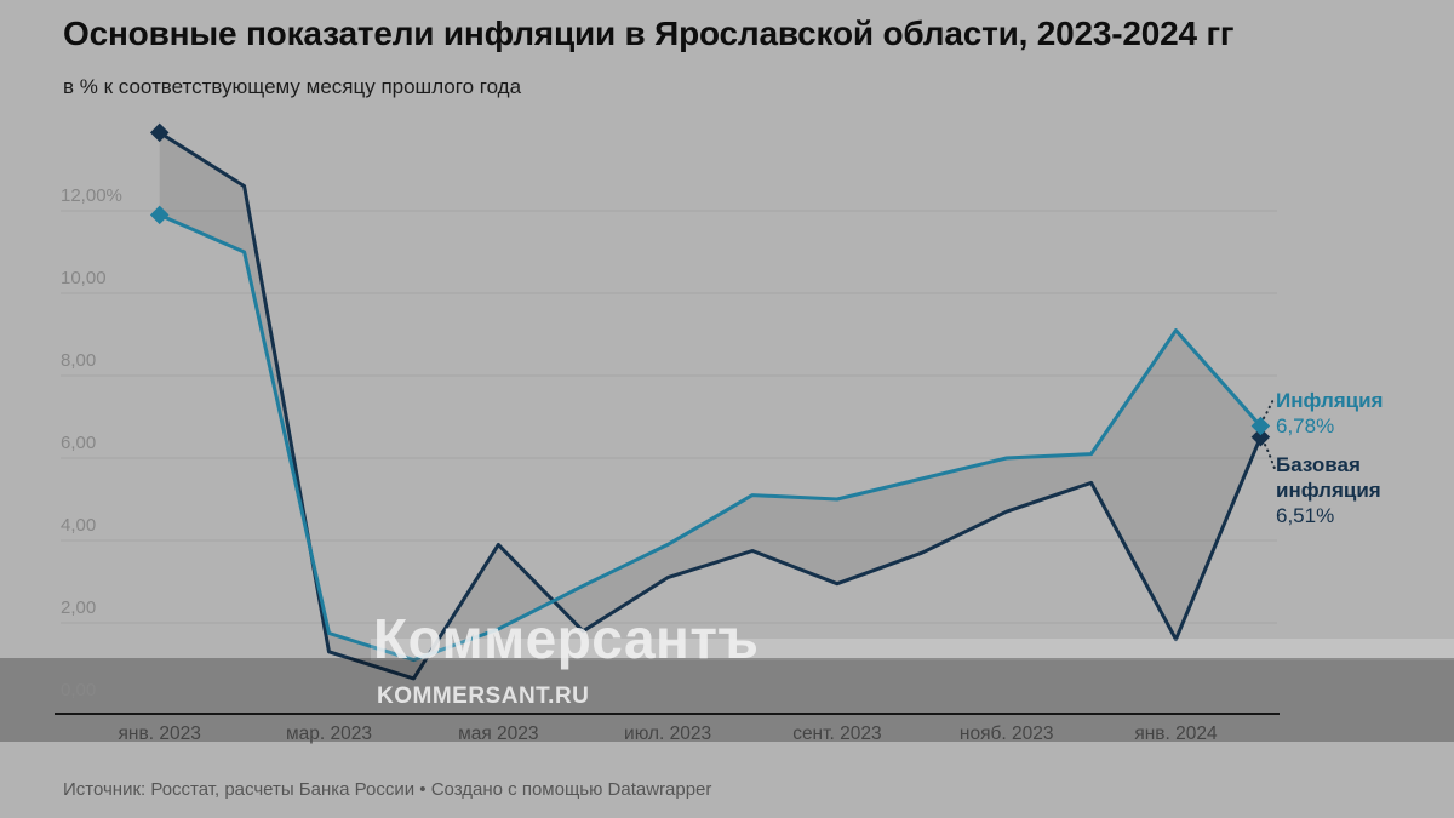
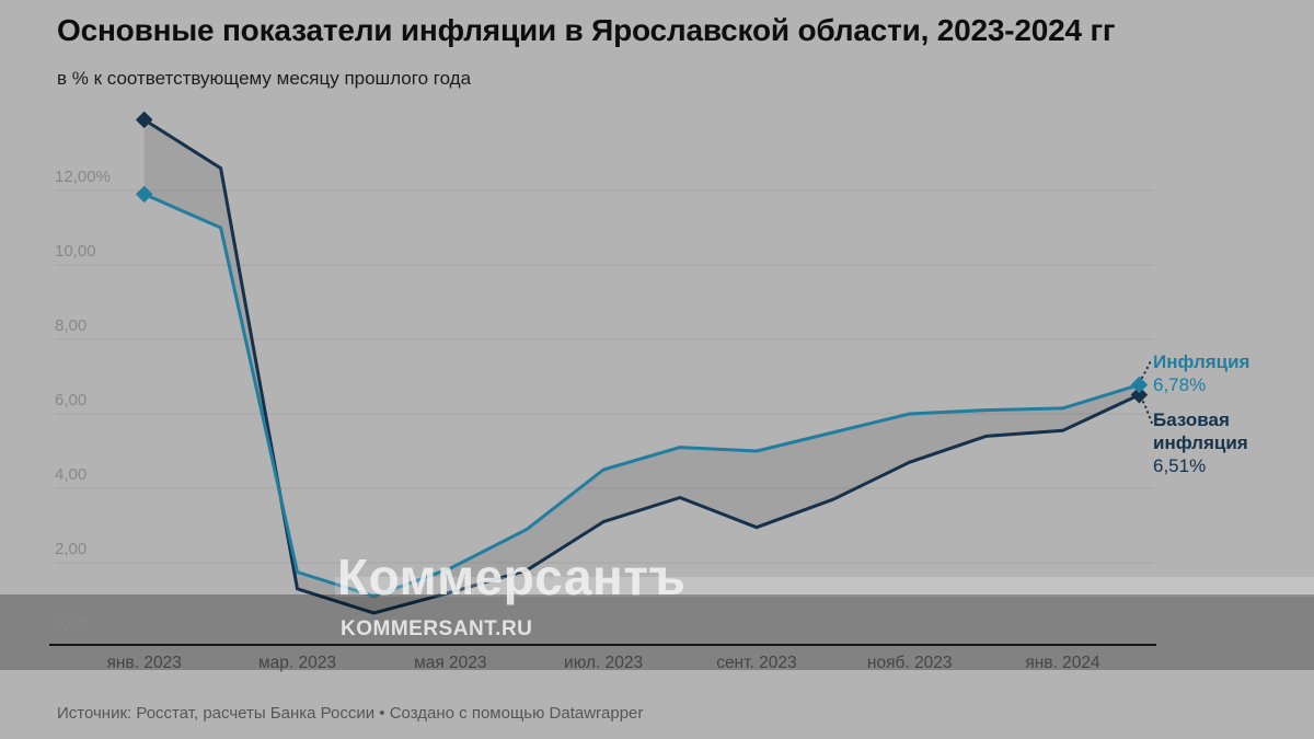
Базовая инфляция/мая 2023: 3,9% -> 1,2%
Инфляция/июл. 2023: 3,9% -> 4,5%
Инфляция/янв. 2024: 9,1% -> 6,2%
Базовая инфляция/янв. 2024: 1,6% -> 5,5%
